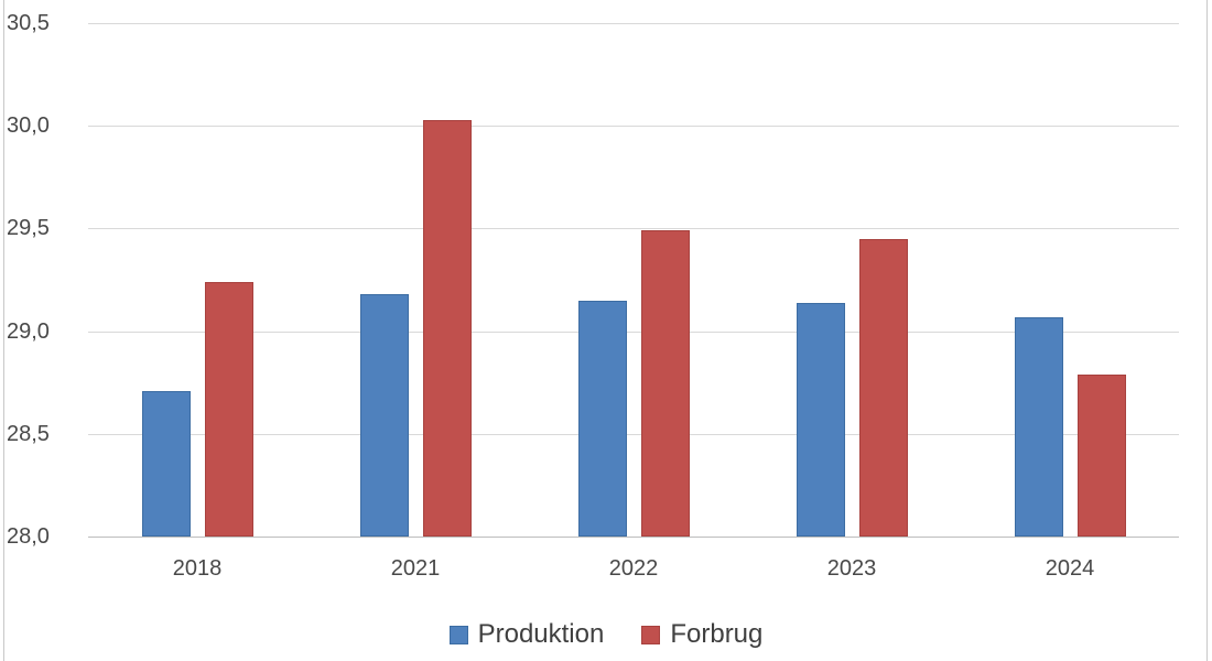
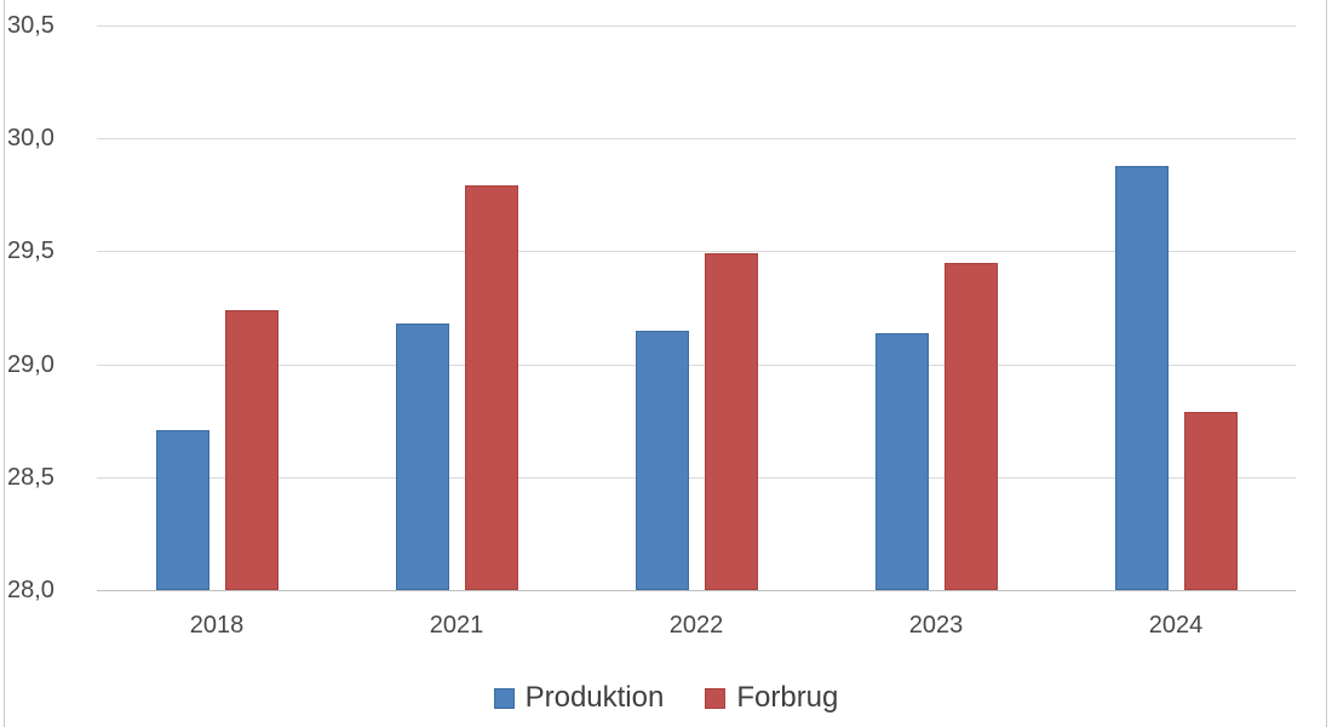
Forbrug/2021: 30,03 -> 29,79
Produktion/2024: 29,07 -> 29,88
